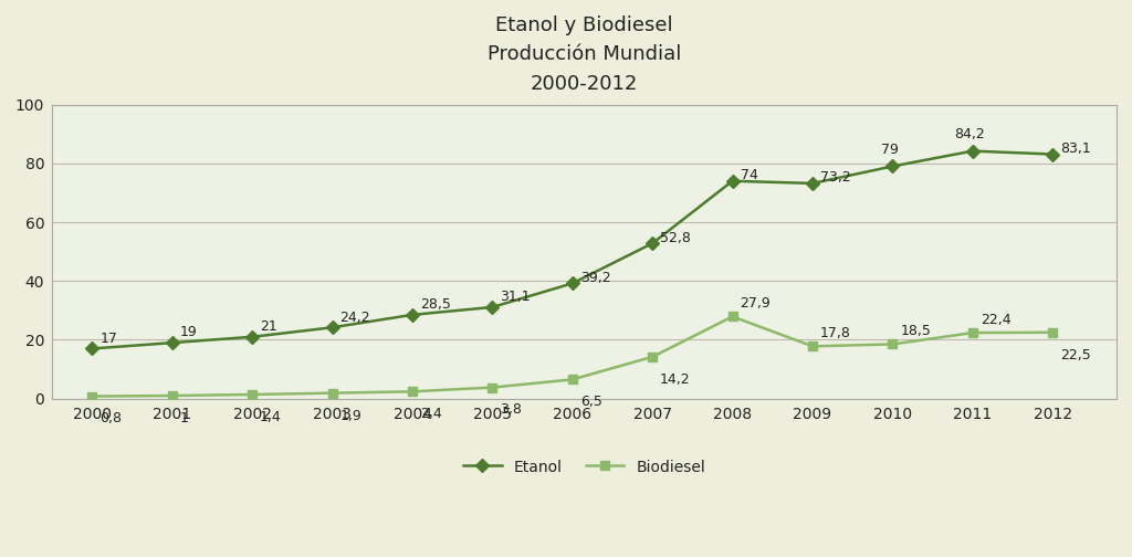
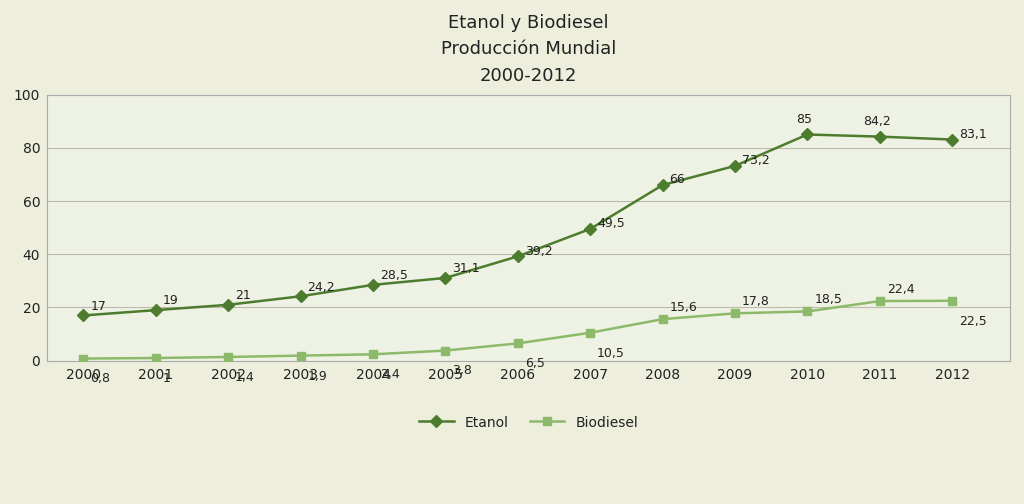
Etanol/2007: 52,8 -> 49,5
Biodiesel/2007: 14,2 -> 10,5
Etanol/2008: 74 -> 66
Biodiesel/2008: 27,9 -> 15,6
Etanol/2010: 79 -> 85
